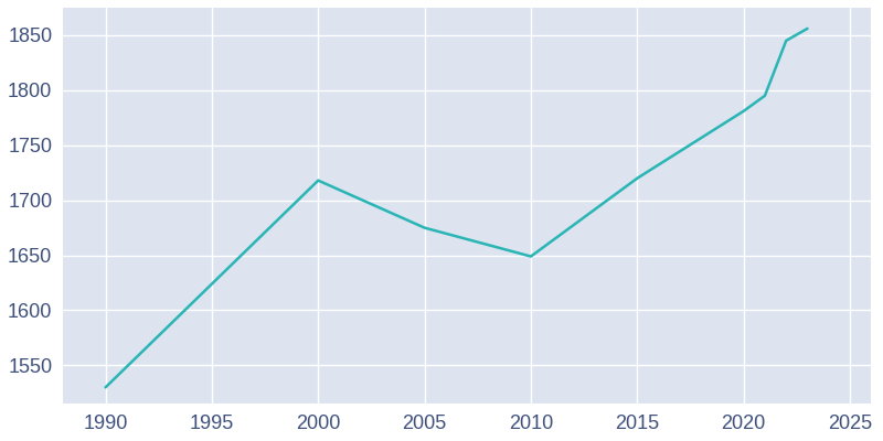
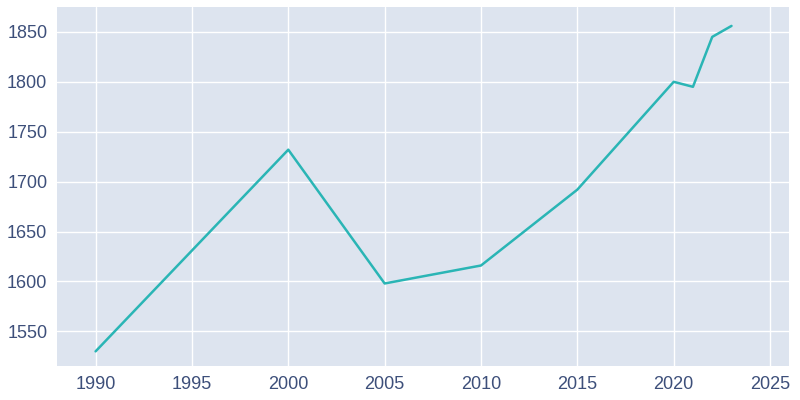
2000: 1718 -> 1732
2005: 1675 -> 1598
2010: 1649 -> 1616
2015: 1720 -> 1692
2020: 1781 -> 1800
